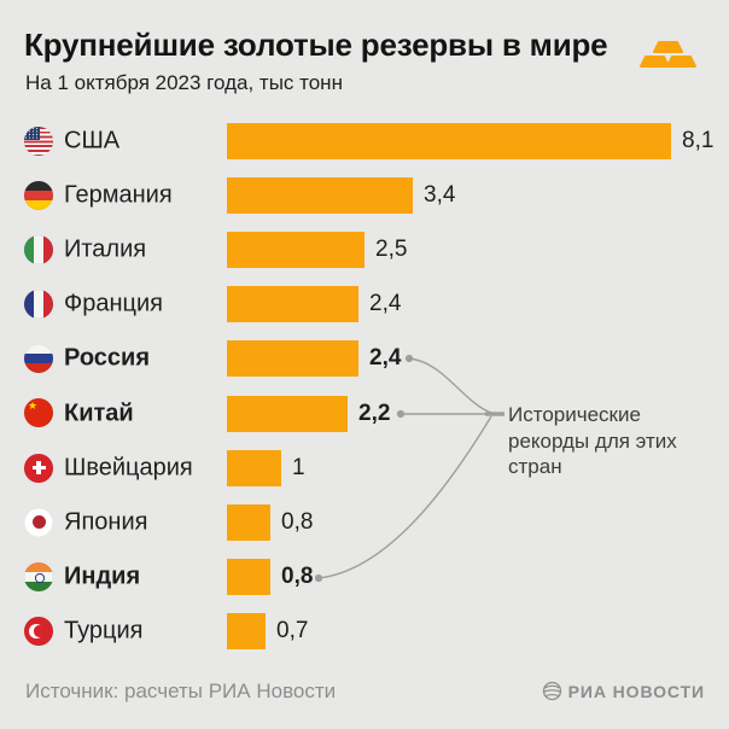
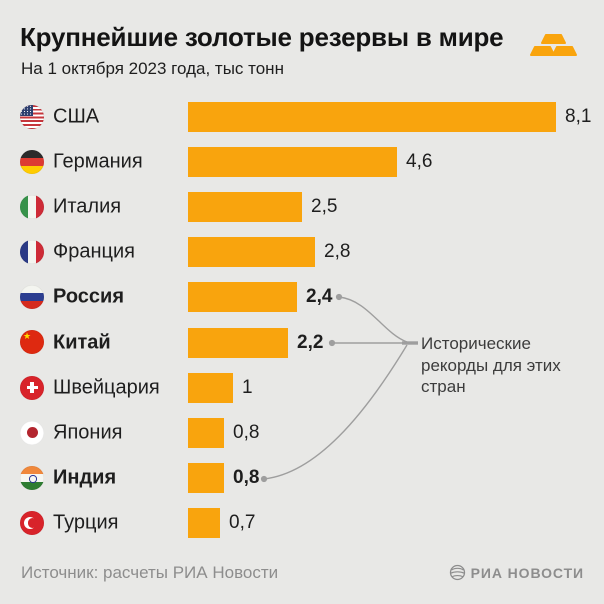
Германия: 3,4 -> 4,6
Франция: 2,4 -> 2,8
